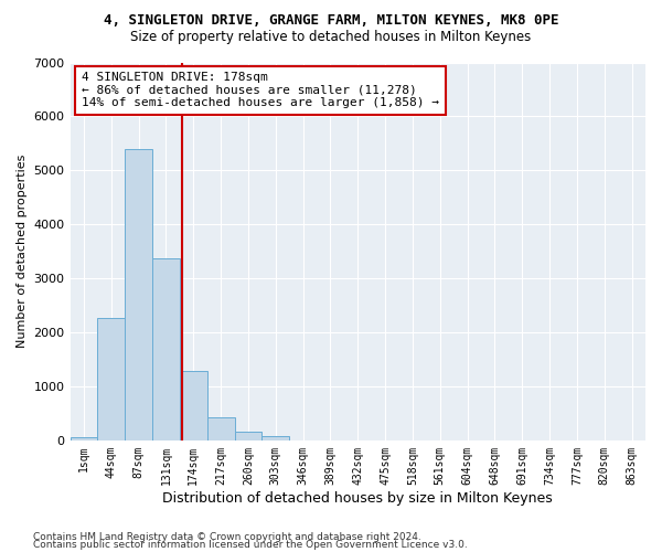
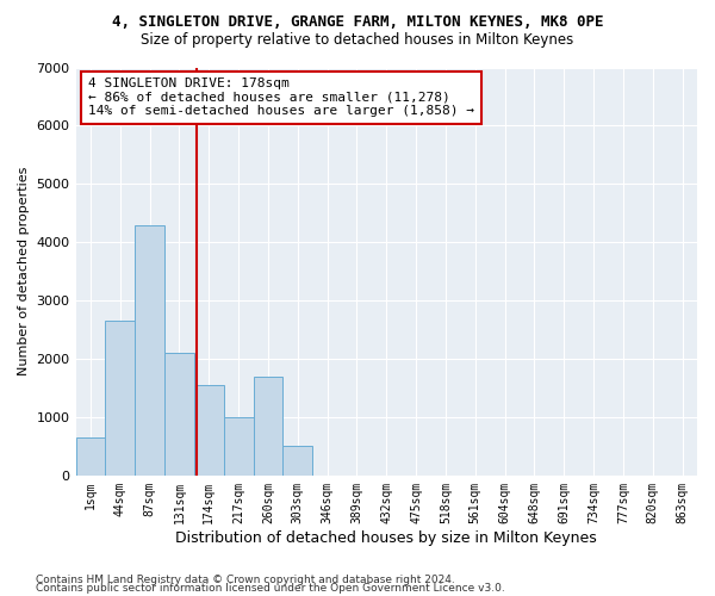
1sqm: 50 -> 650
44sqm: 2270 -> 2650
87sqm: 5400 -> 4300
131sqm: 3380 -> 2100
174sqm: 1280 -> 1550
217sqm: 430 -> 1000
260sqm: 150 -> 1700
303sqm: 80 -> 500
